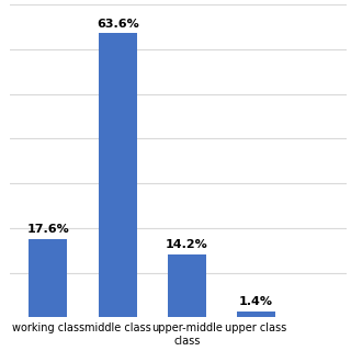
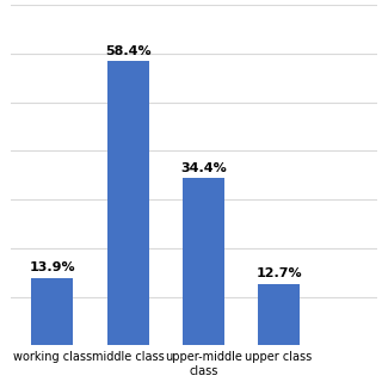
working class: 17.6% -> 13.9%
middle class: 63.6% -> 58.4%
upper-middle class: 14.2% -> 34.4%
upper class: 1.4% -> 12.7%
